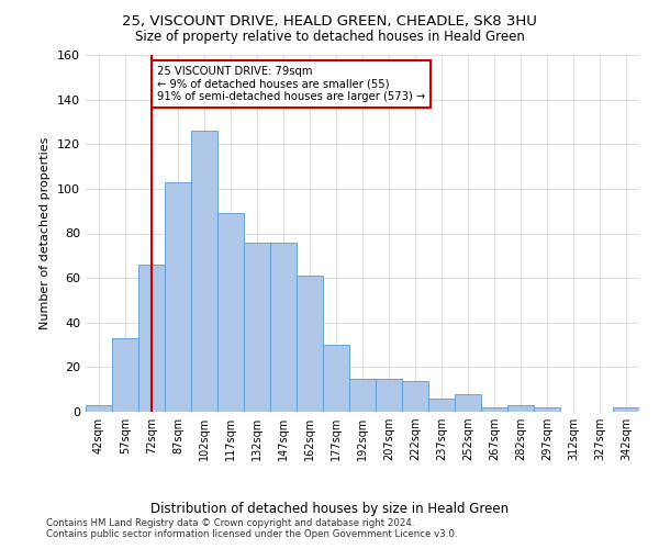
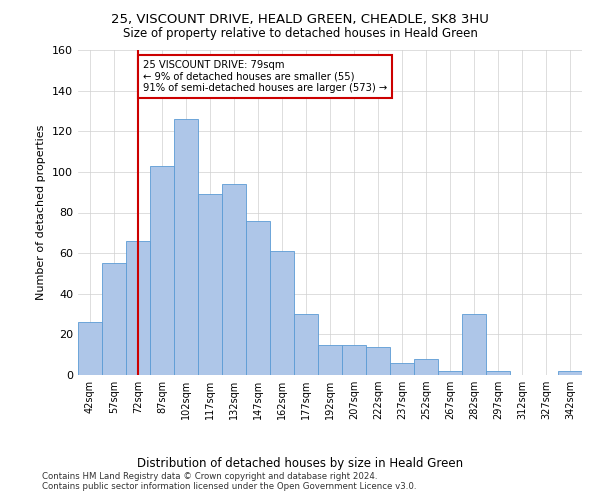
42sqm: 3 -> 26
57sqm: 33 -> 55
132sqm: 76 -> 94
282sqm: 3 -> 30
